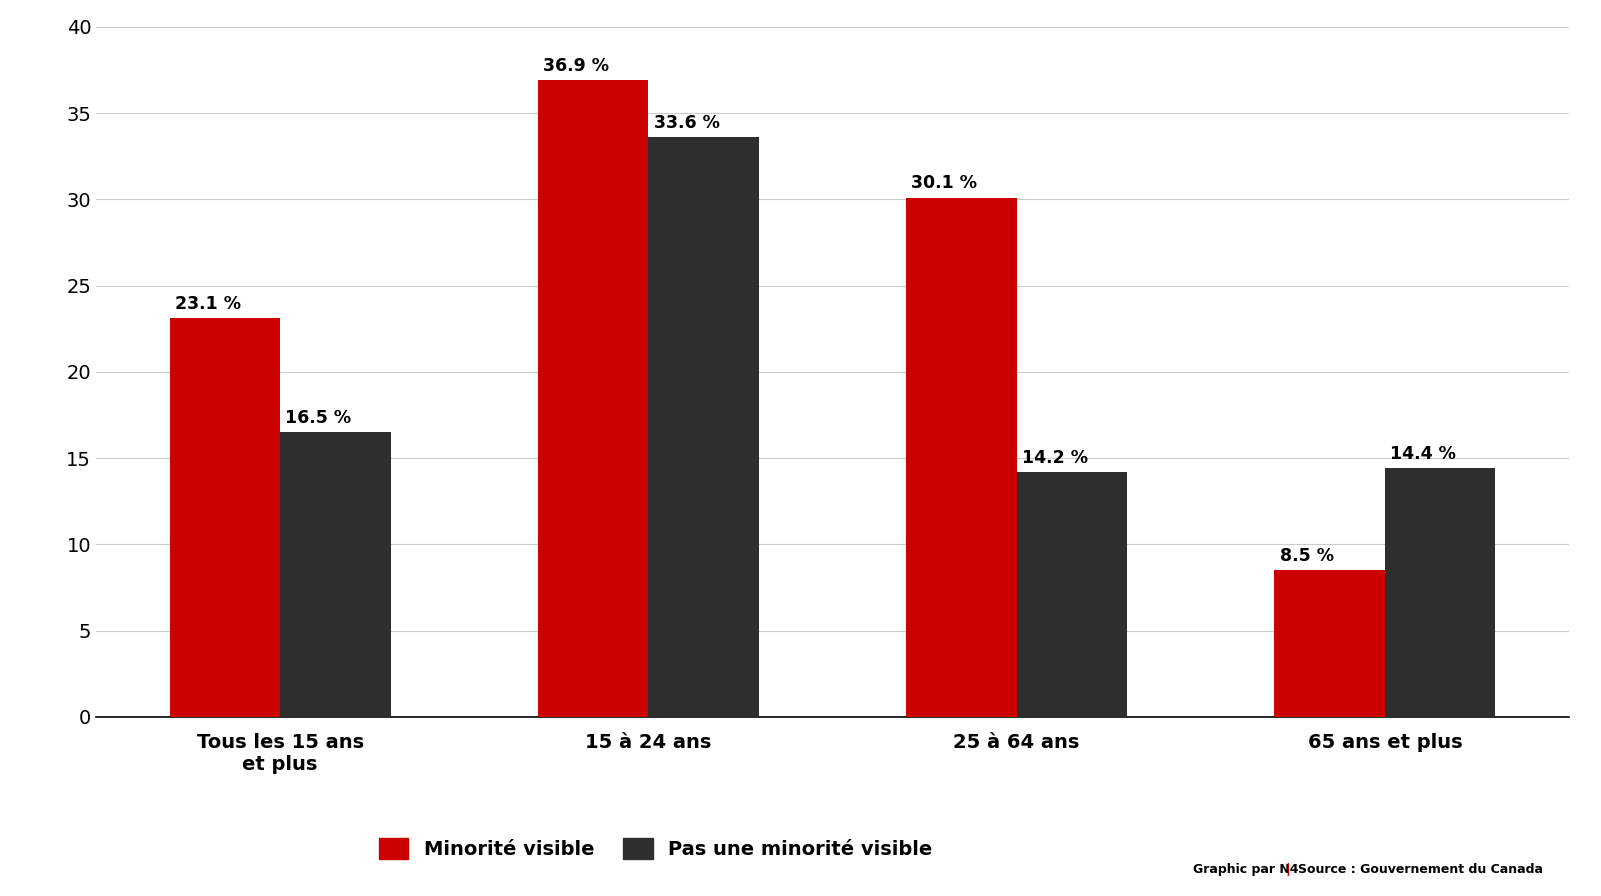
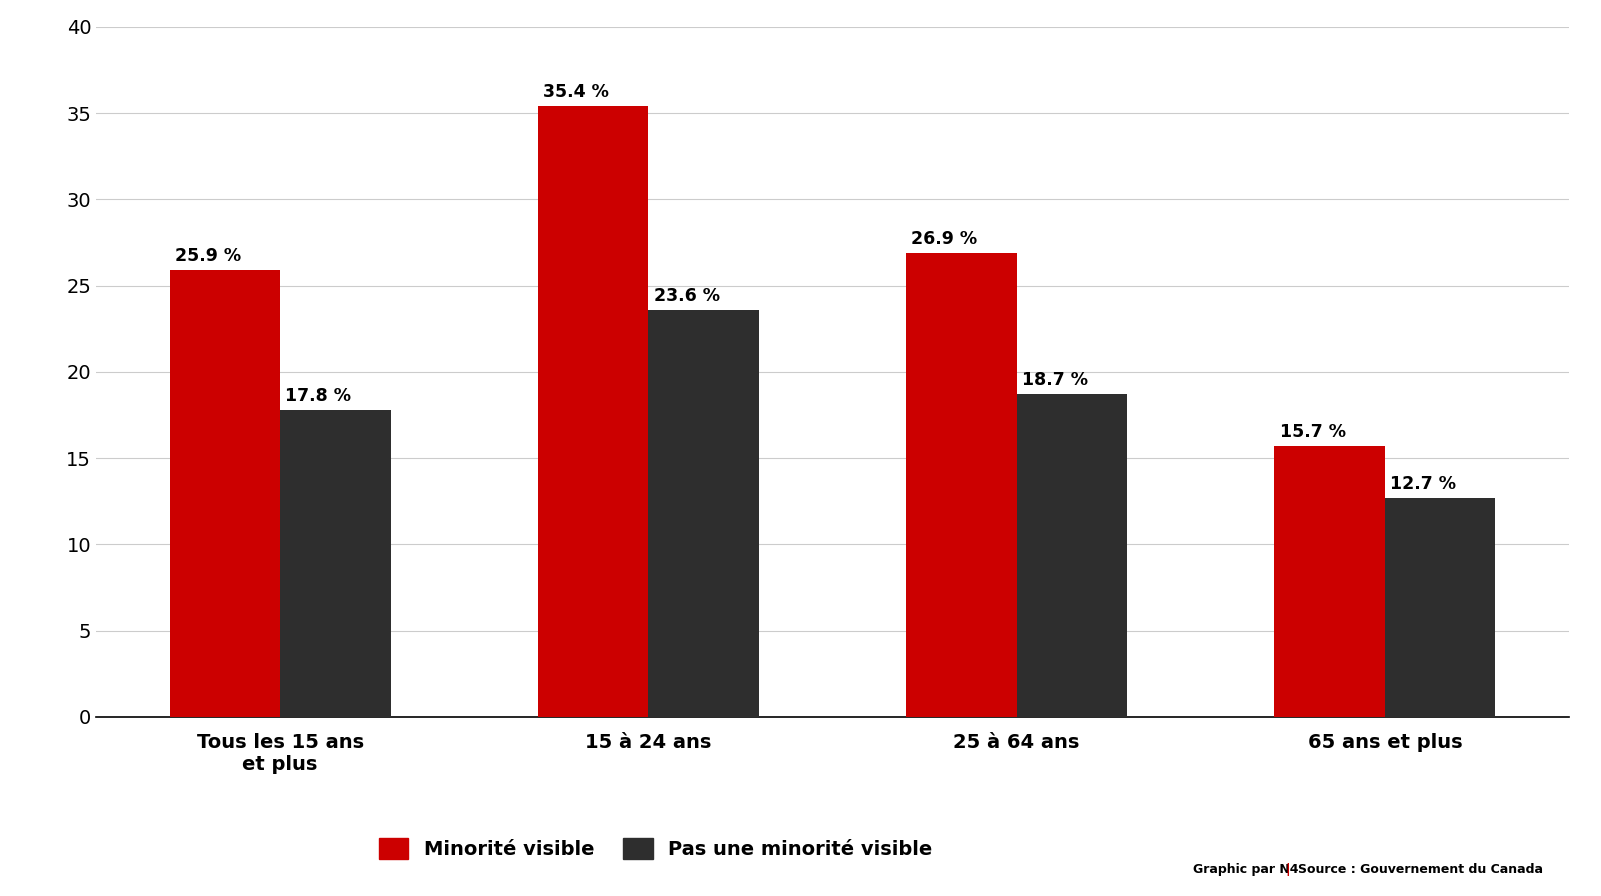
Minorité visible/Tous les 15 ans et plus: 23.1 -> 25.9
Pas une minorité visible/Tous les 15 ans et plus: 16.5 -> 17.8
Minorité visible/15 à 24 ans: 36.9 -> 35.4
Pas une minorité visible/15 à 24 ans: 33.6 -> 23.6
Minorité visible/25 à 64 ans: 30.1 -> 26.9
Pas une minorité visible/25 à 64 ans: 14.2 -> 18.7
Minorité visible/65 ans et plus: 8.5 -> 15.7
Pas une minorité visible/65 ans et plus: 14.4 -> 12.7
